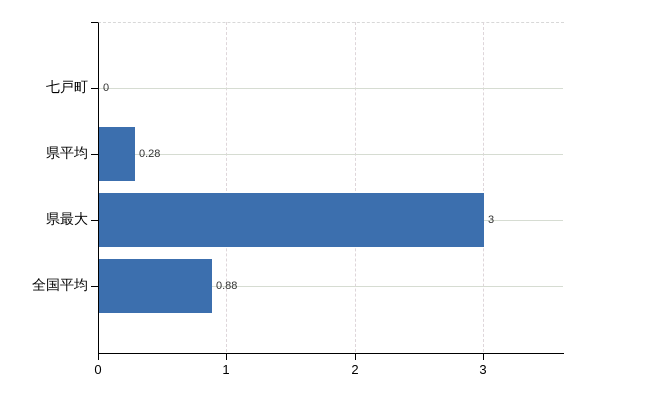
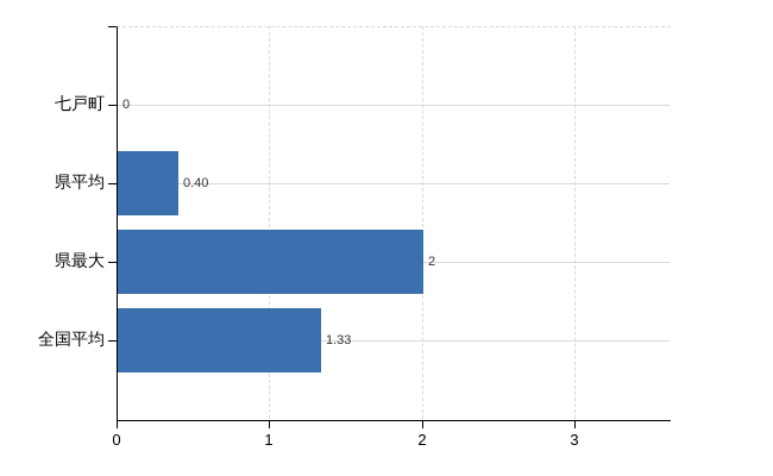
県平均: 0.28 -> 0.40
県最大: 3 -> 2
全国平均: 0.88 -> 1.33
